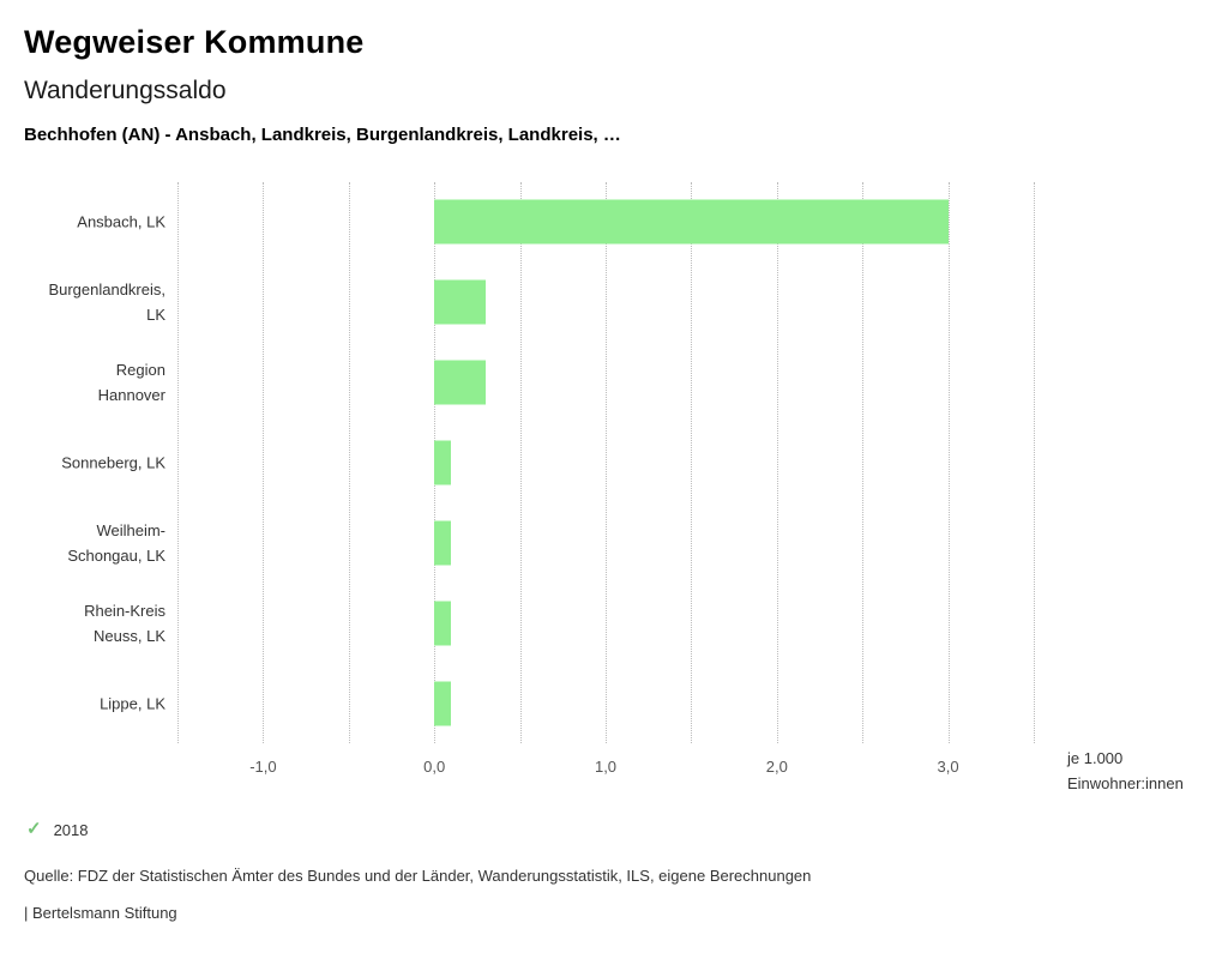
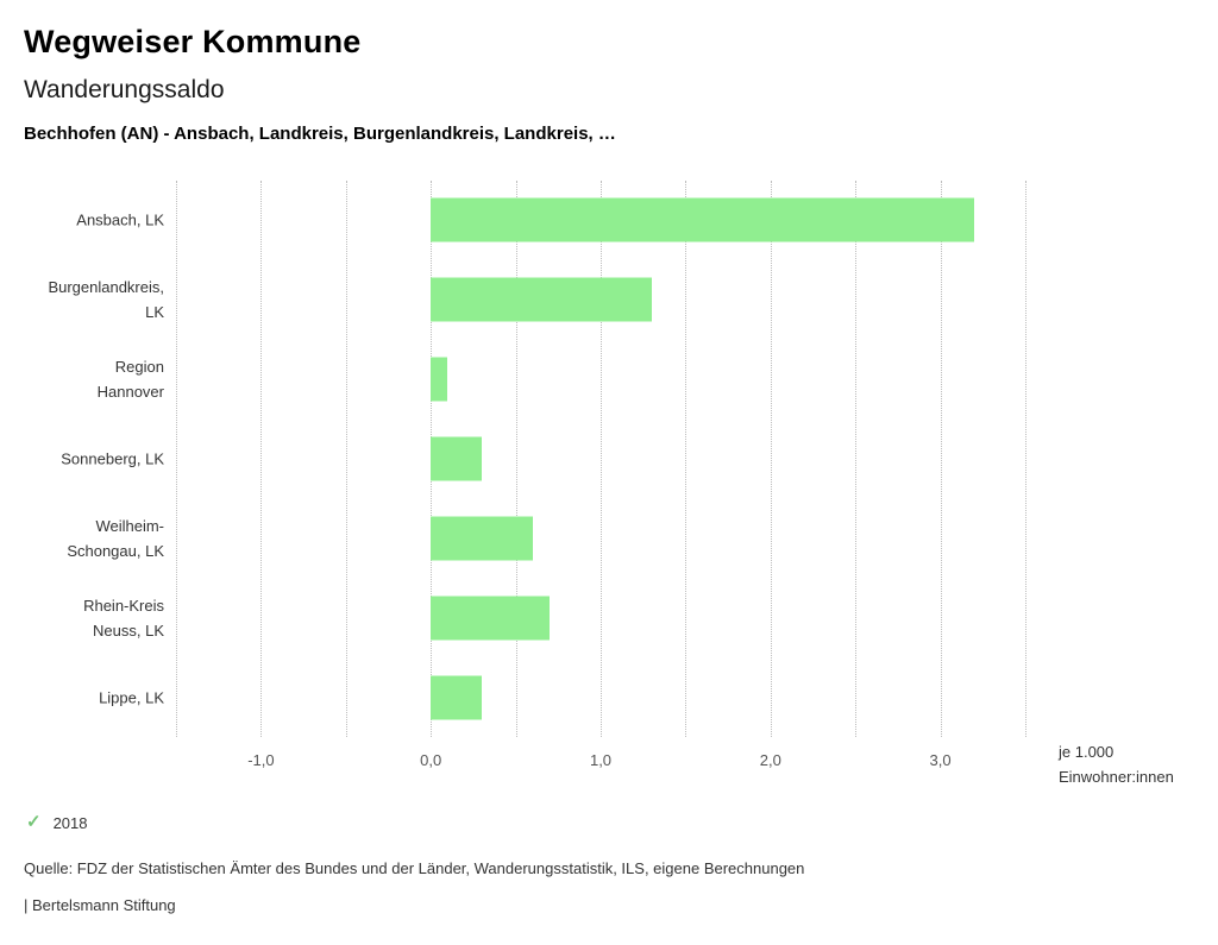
Ansbach, LK: 3,0 -> 3,2
Burgenlandkreis, LK: 0,3 -> 1,3
Region Hannover: 0,3 -> 0,1
Sonneberg, LK: 0,1 -> 0,3
Weilheim-Schongau, LK: 0,1 -> 0,6
Rhein-Kreis Neuss, LK: 0,1 -> 0,7
Lippe, LK: 0,1 -> 0,3
